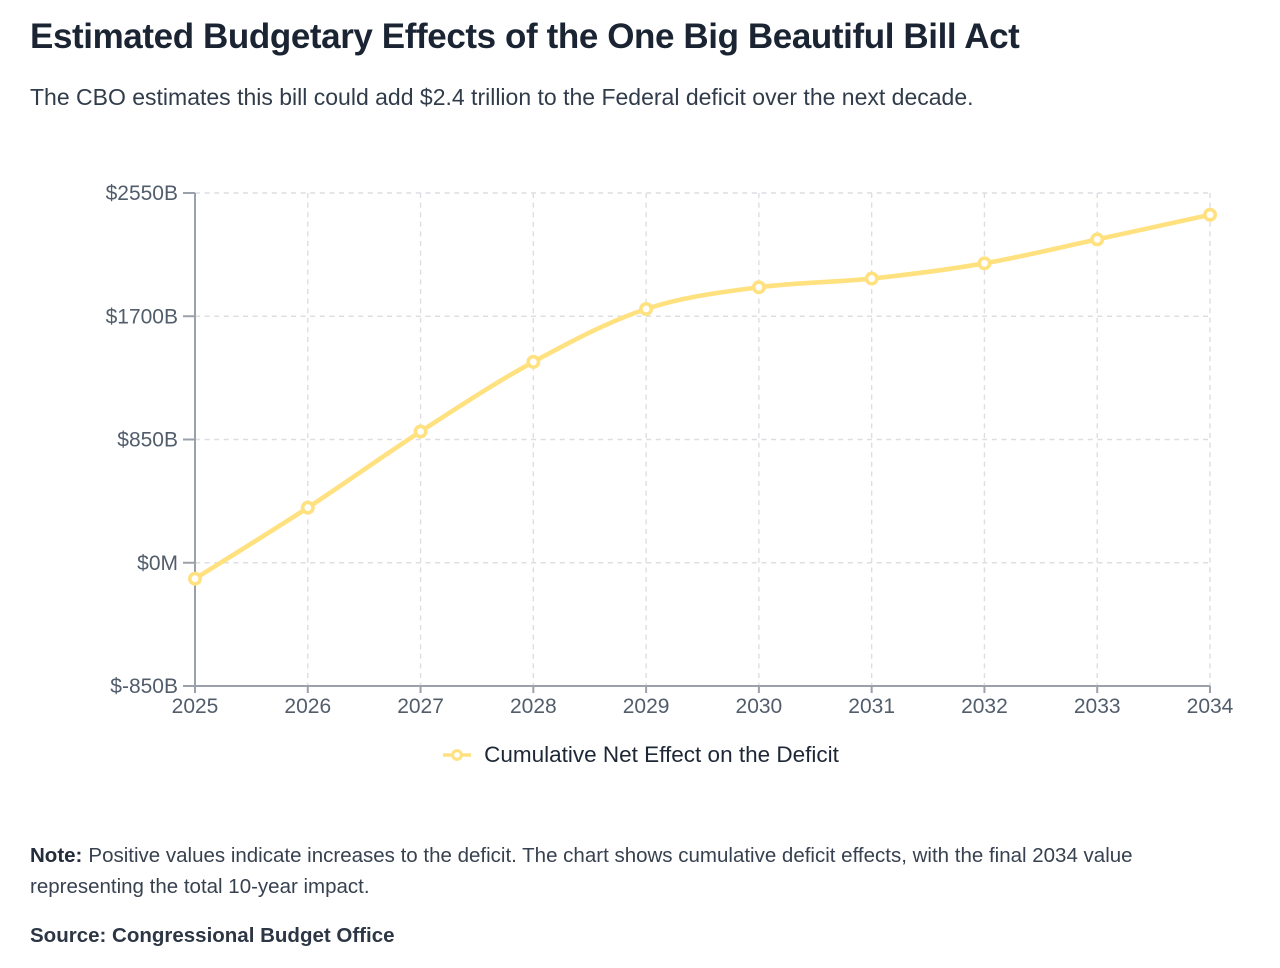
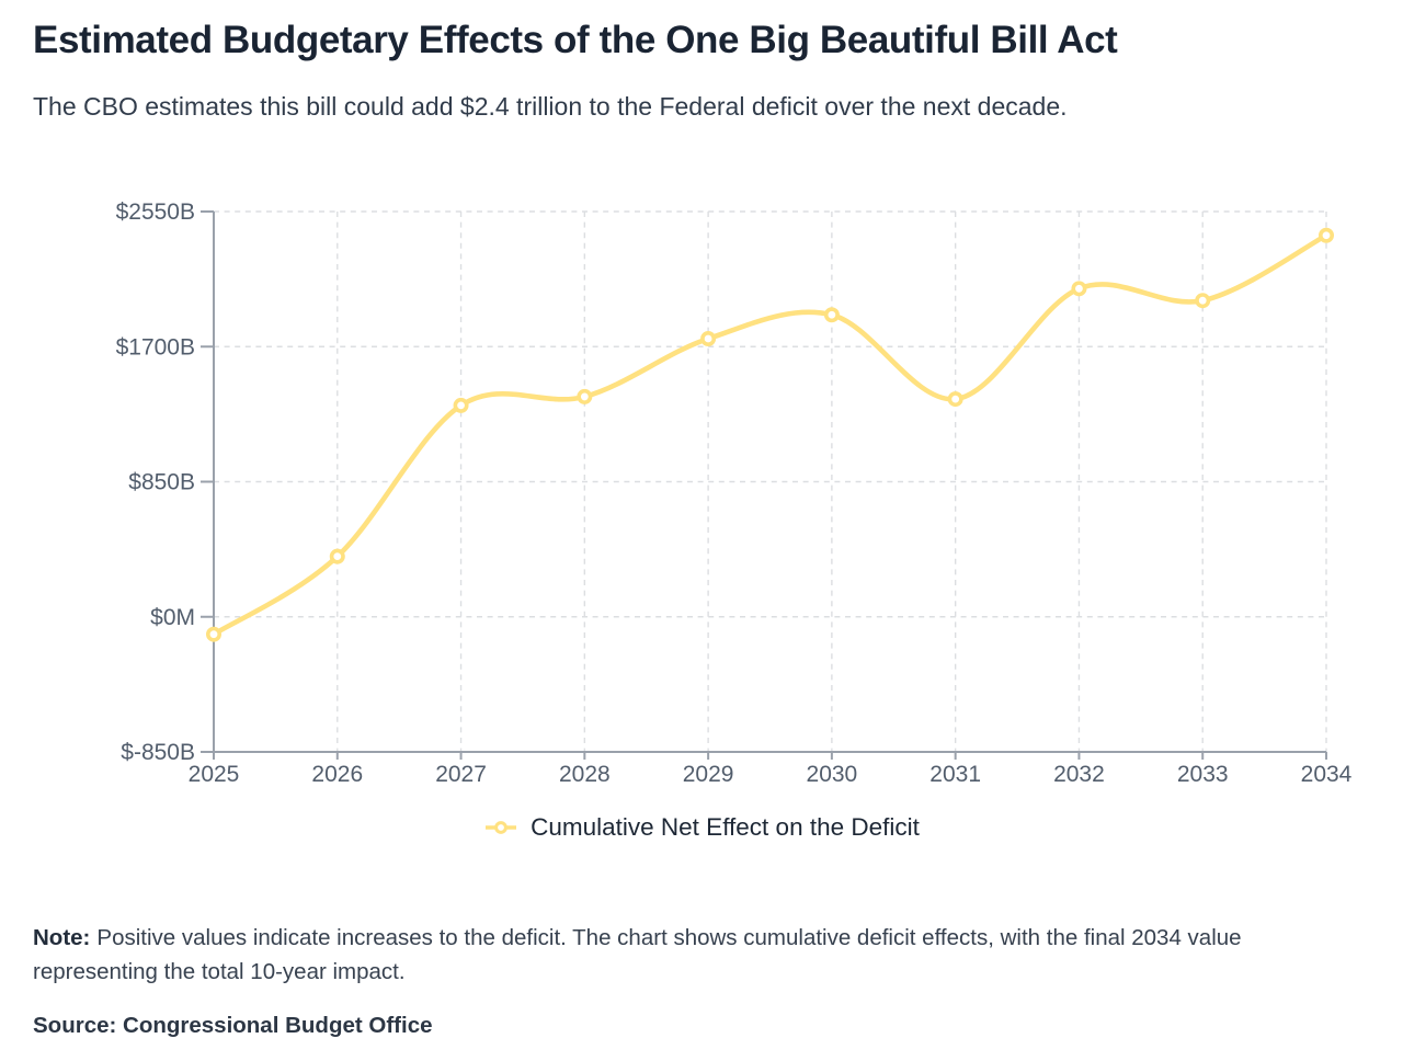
2027: $900B -> $1330B
2031: $1960B -> $1370B
2033: $2230B -> $1990B
